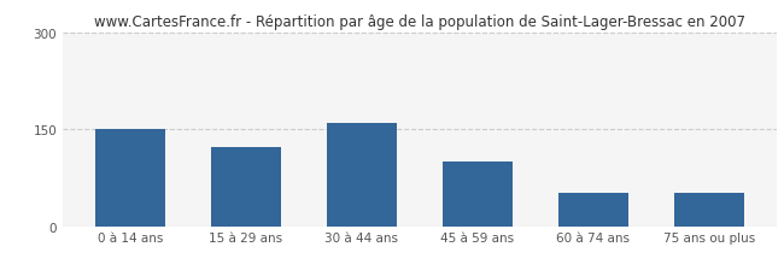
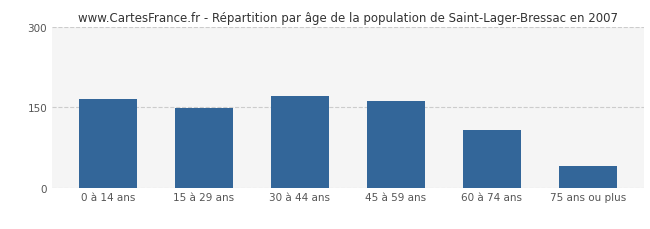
0 à 14 ans: 150 -> 165
15 à 29 ans: 122 -> 148
30 à 44 ans: 160 -> 170
45 à 59 ans: 100 -> 162
60 à 74 ans: 52 -> 107
75 ans ou plus: 52 -> 40
